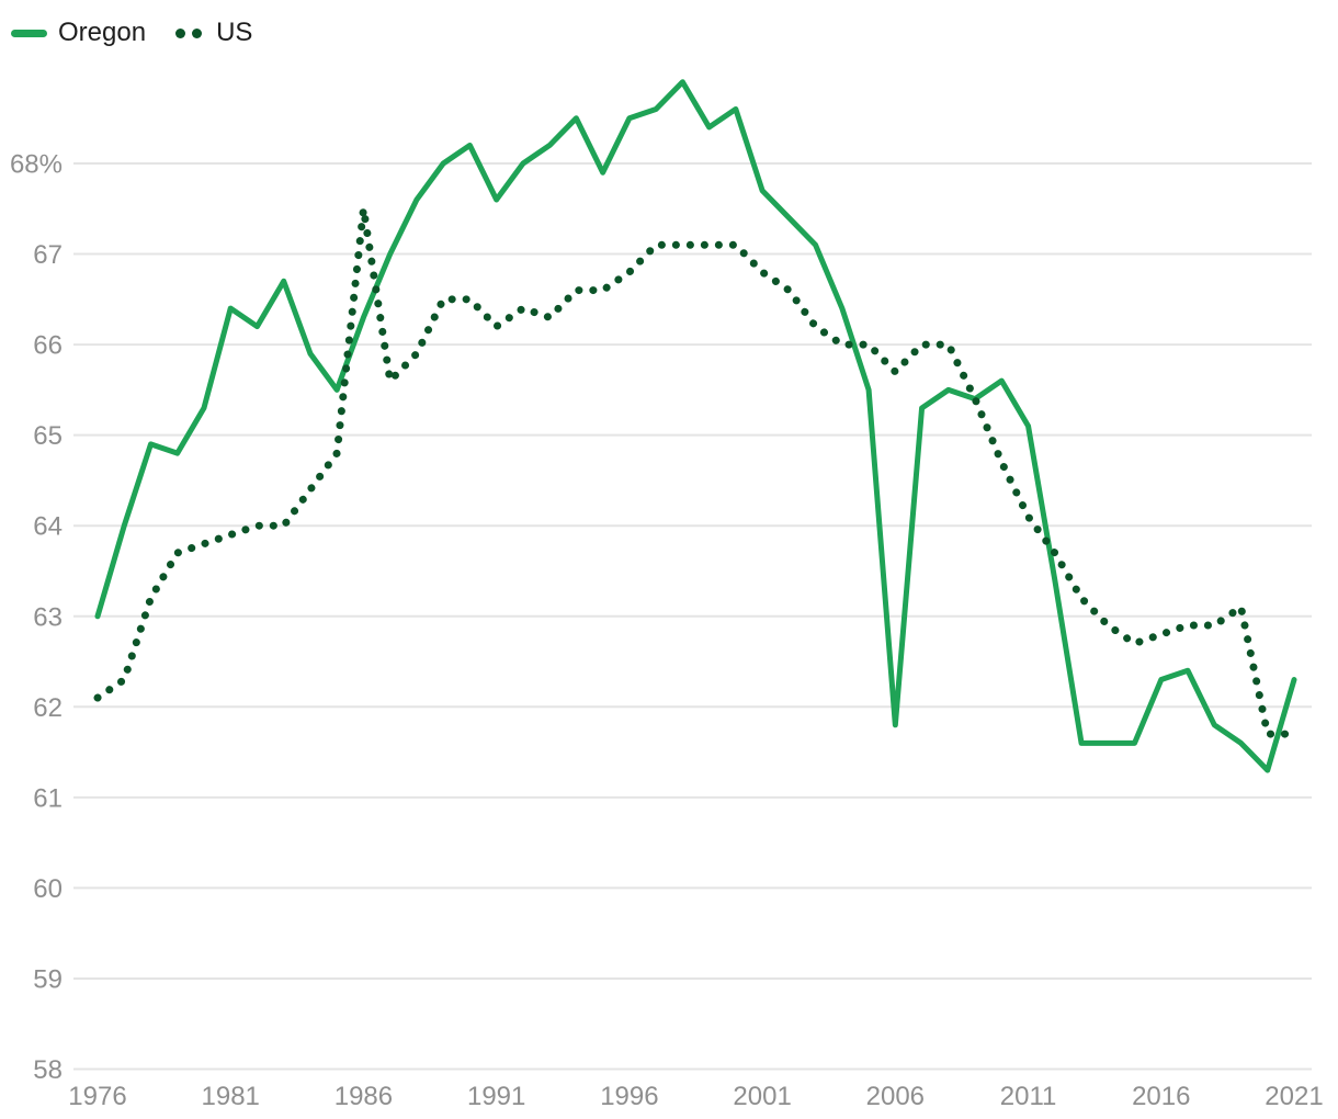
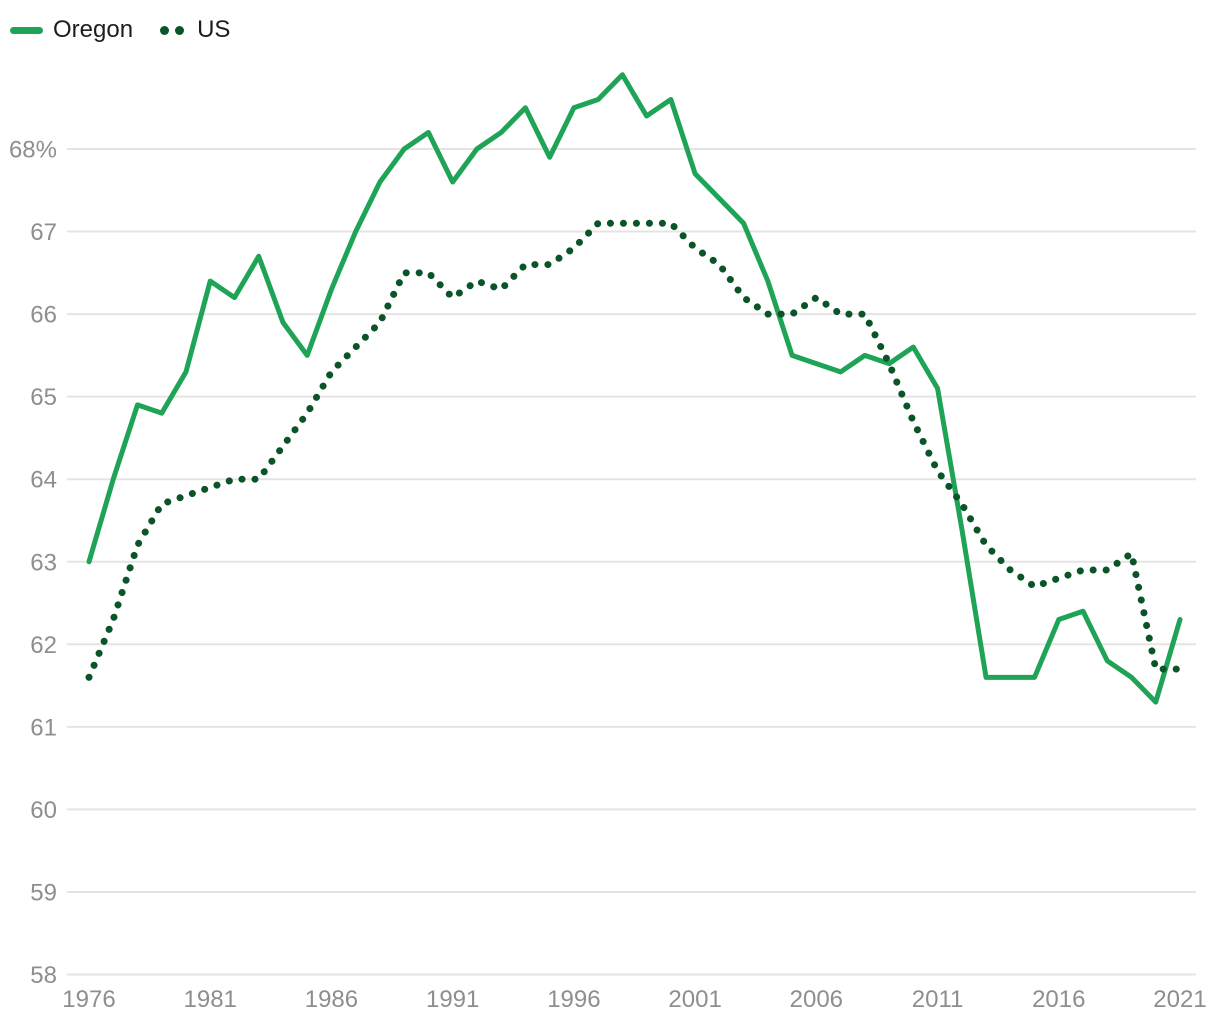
US/1976: 62.1% -> 61.6%
US/1986: 67.5% -> 65.3%
Oregon/2006: 61.8% -> 65.4%
US/2006: 65.7% -> 66.2%
